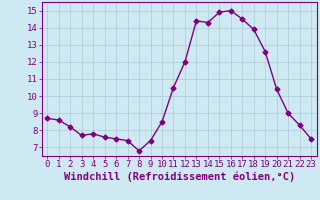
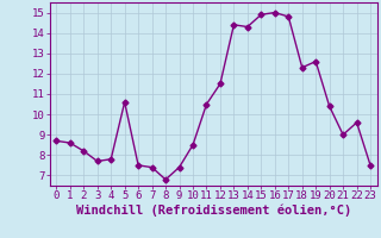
5: 7.6 -> 10.6
12: 12.0 -> 11.5
17: 14.5 -> 14.8
18: 13.9 -> 12.3
22: 8.3 -> 9.6
